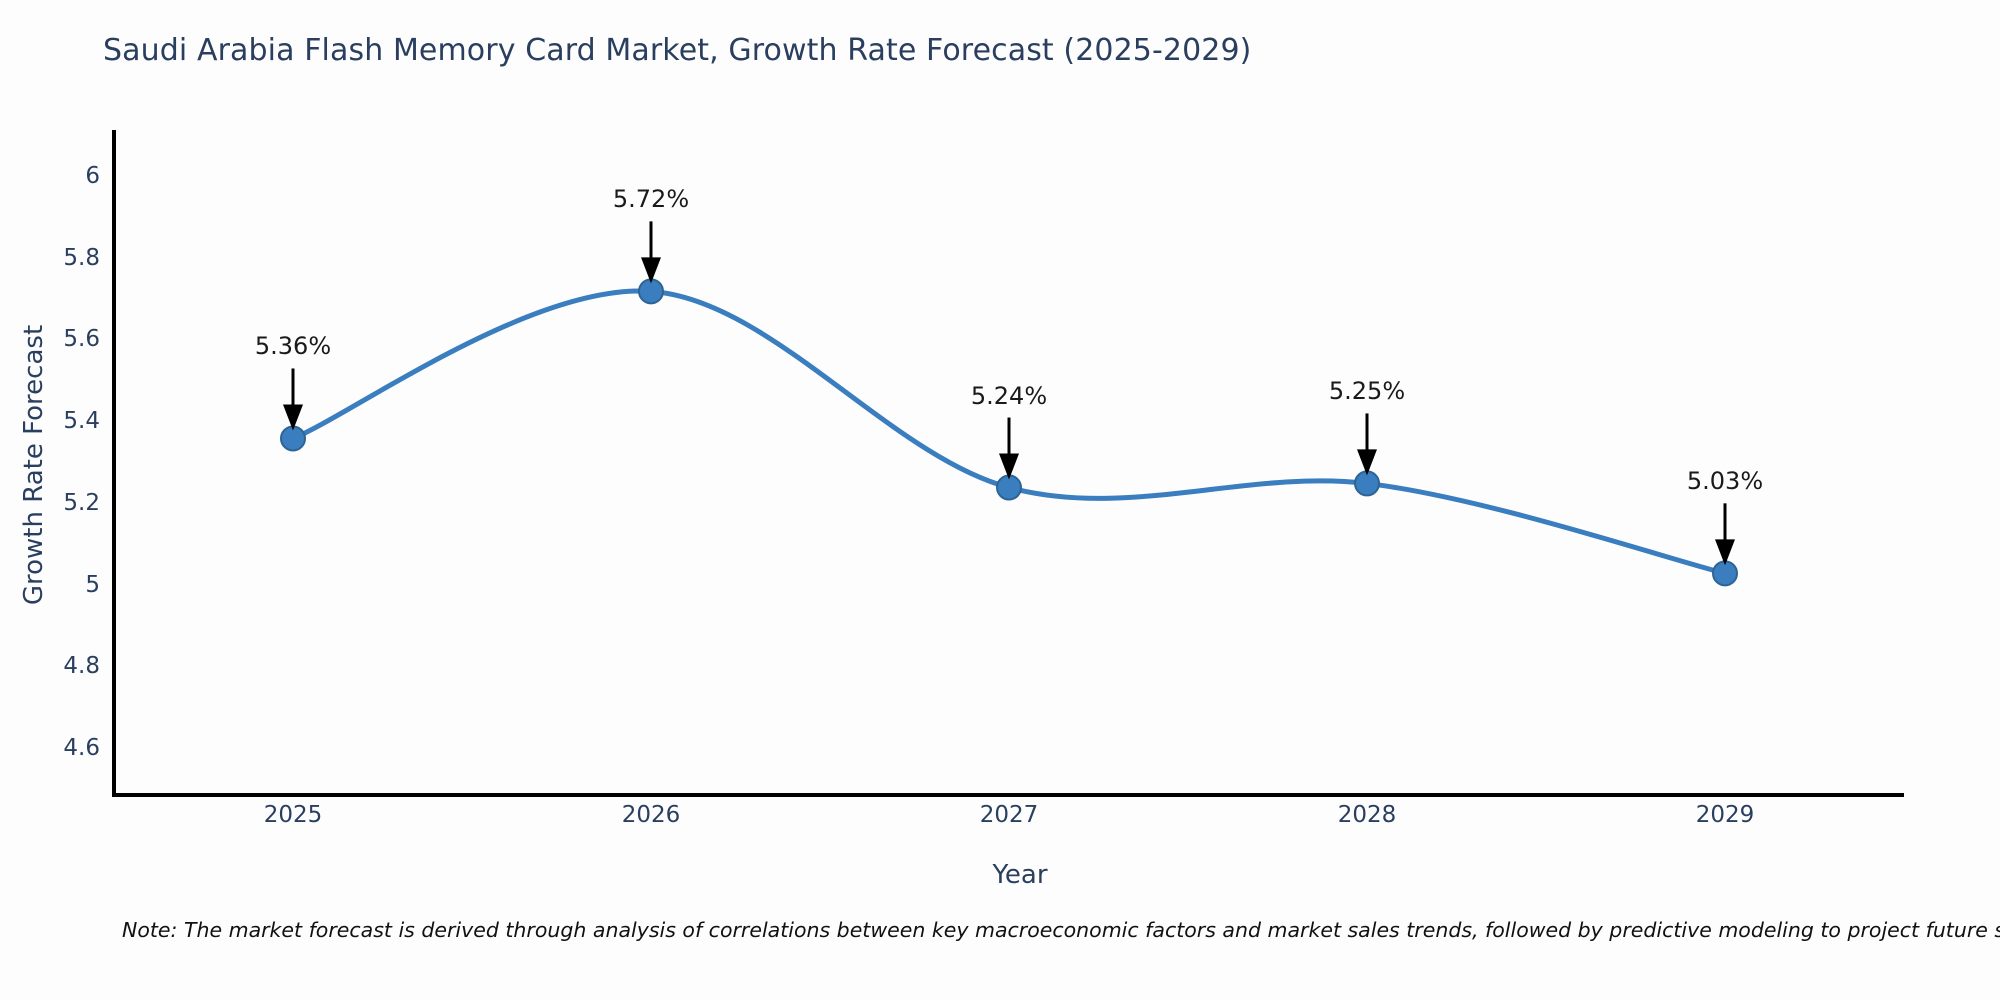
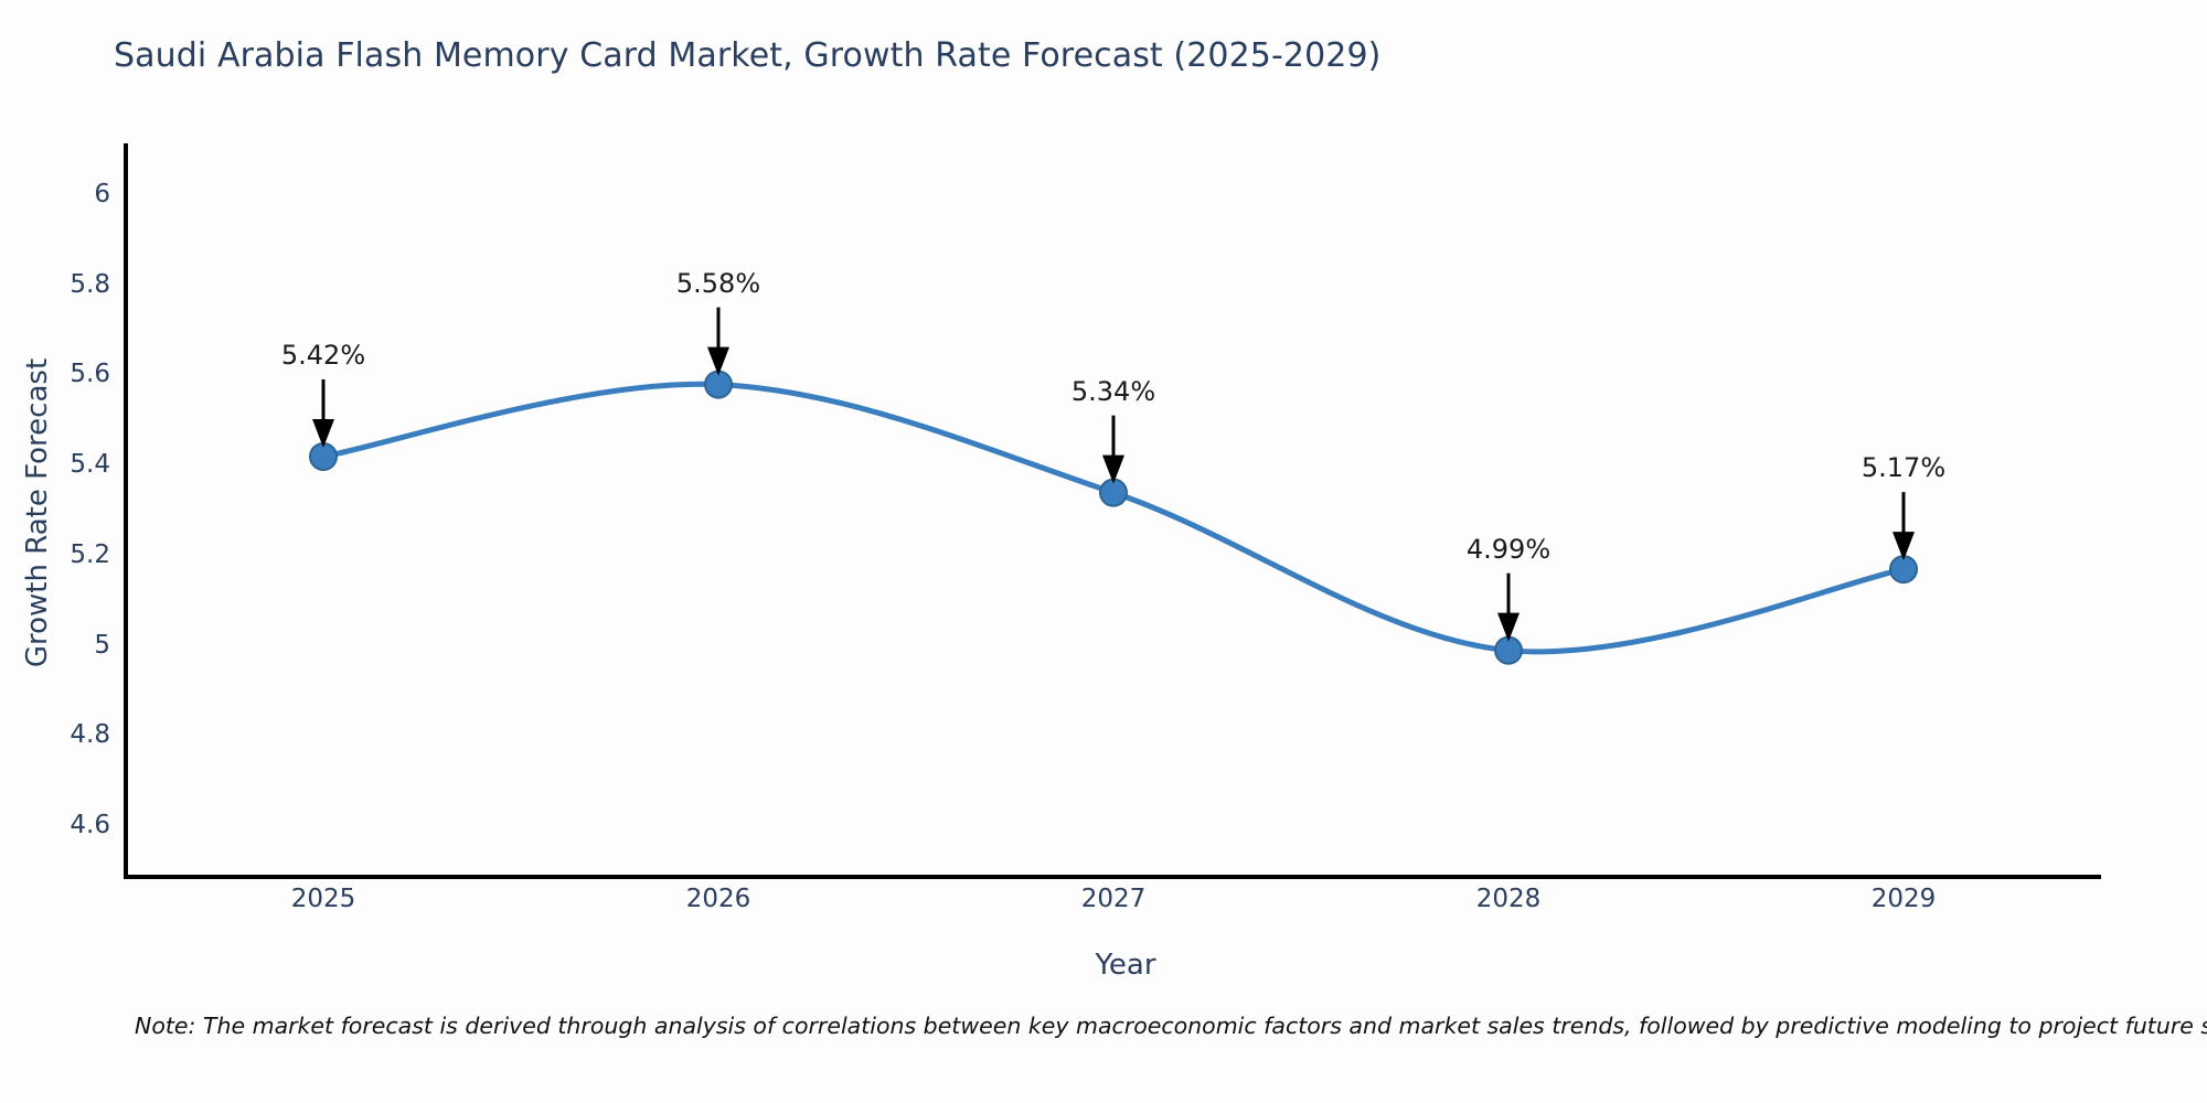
2025: 5.36% -> 5.42%
2026: 5.72% -> 5.58%
2027: 5.24% -> 5.34%
2028: 5.25% -> 4.99%
2029: 5.03% -> 5.17%
